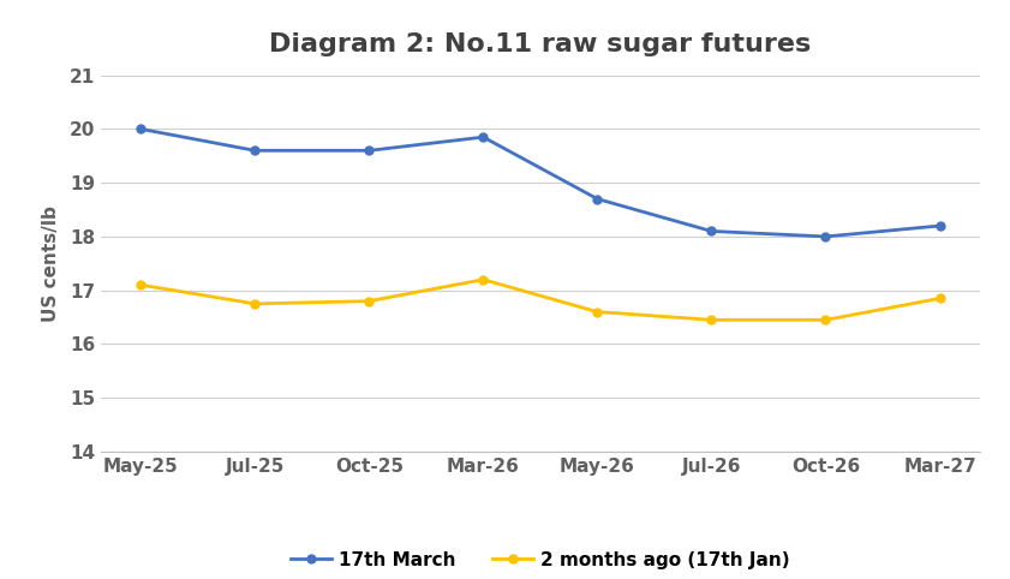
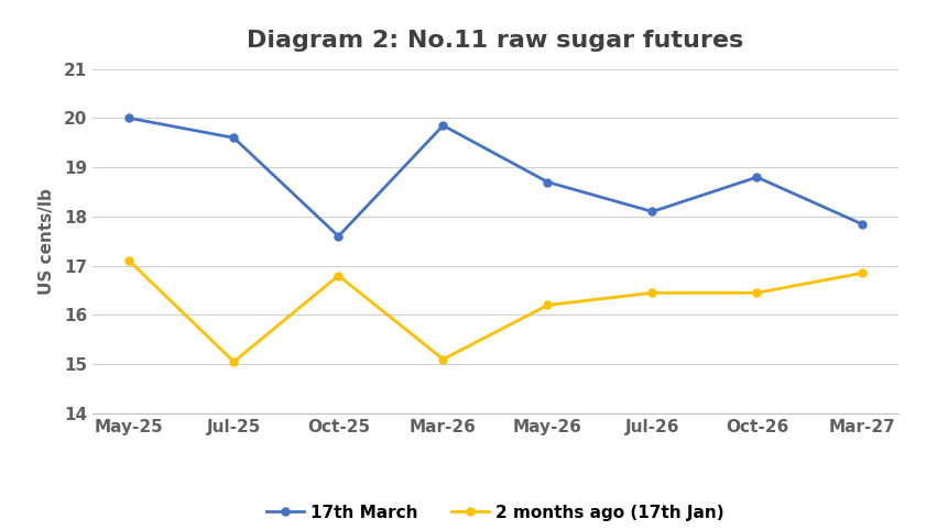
2 months ago (17th Jan)/Jul-25: 16.75 -> 15.05
17th March/Oct-25: 19.60 -> 17.60
2 months ago (17th Jan)/Mar-26: 17.20 -> 15.10
2 months ago (17th Jan)/May-26: 16.60 -> 16.20
17th March/Oct-26: 18.00 -> 18.80
17th March/Mar-27: 18.20 -> 17.85
